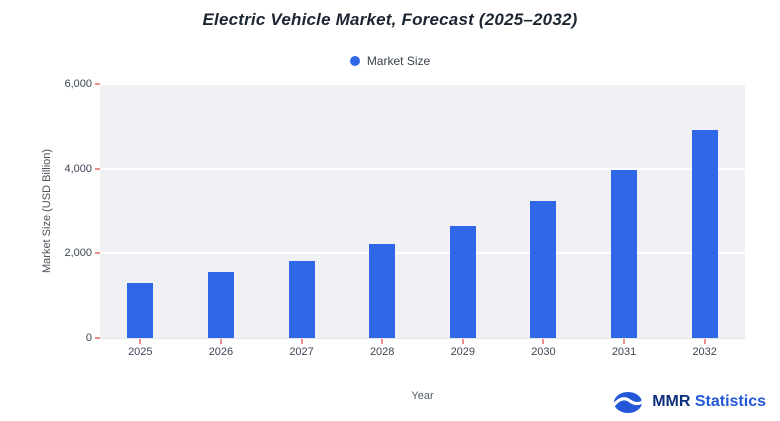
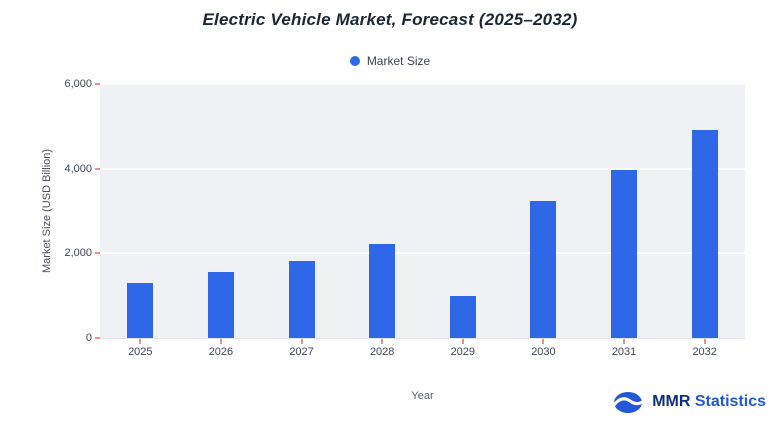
2029: 2600 -> 1000
